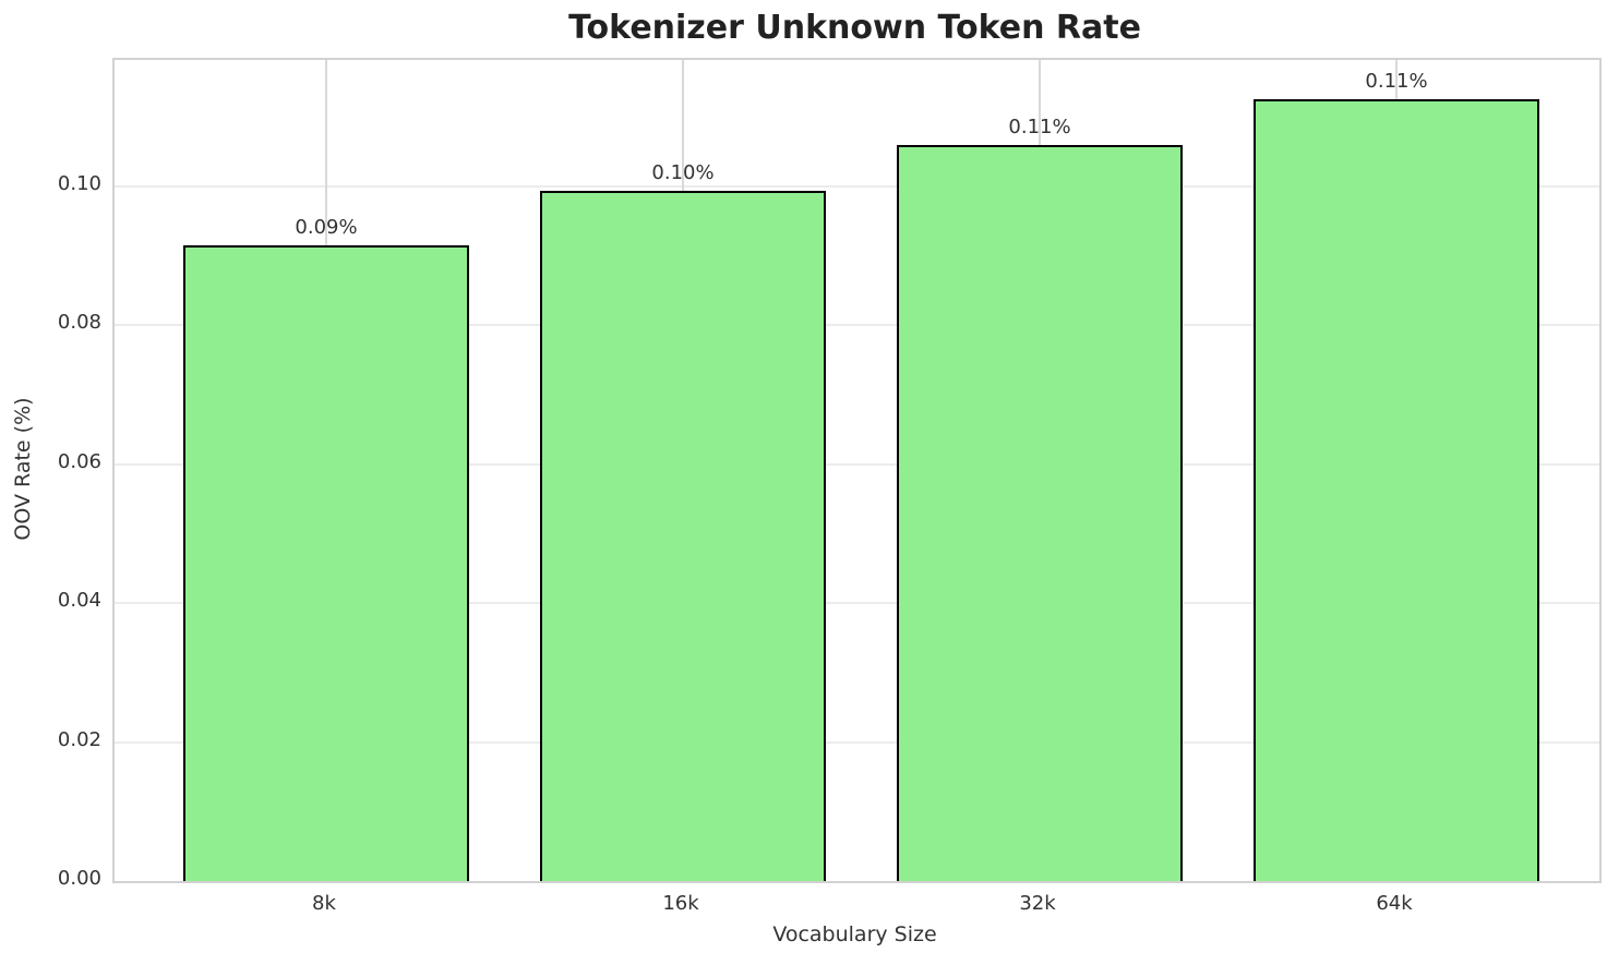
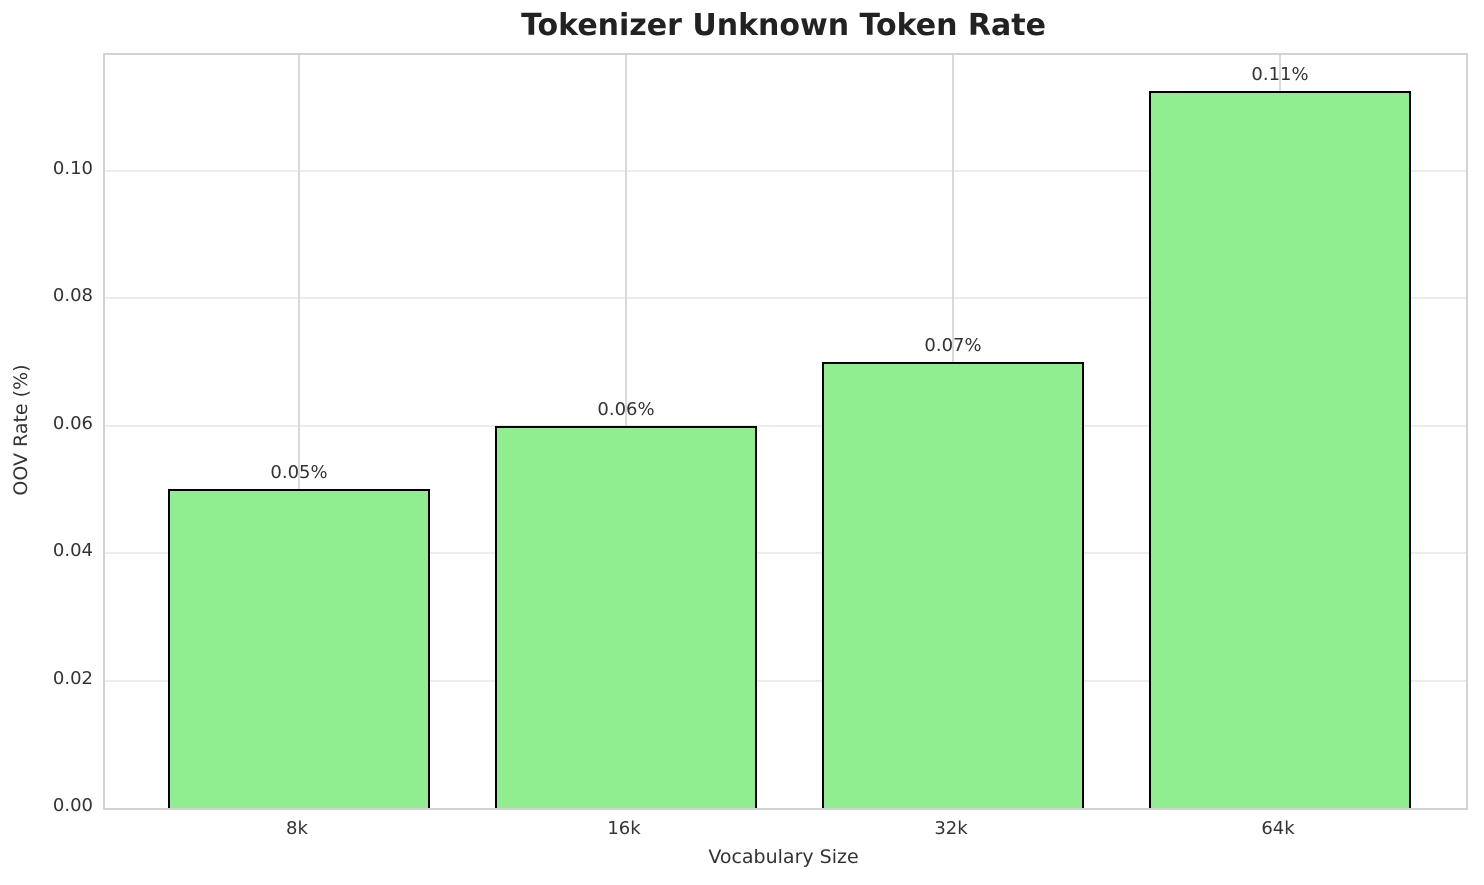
8k: 0.09% -> 0.05%
16k: 0.10% -> 0.06%
32k: 0.11% -> 0.07%
